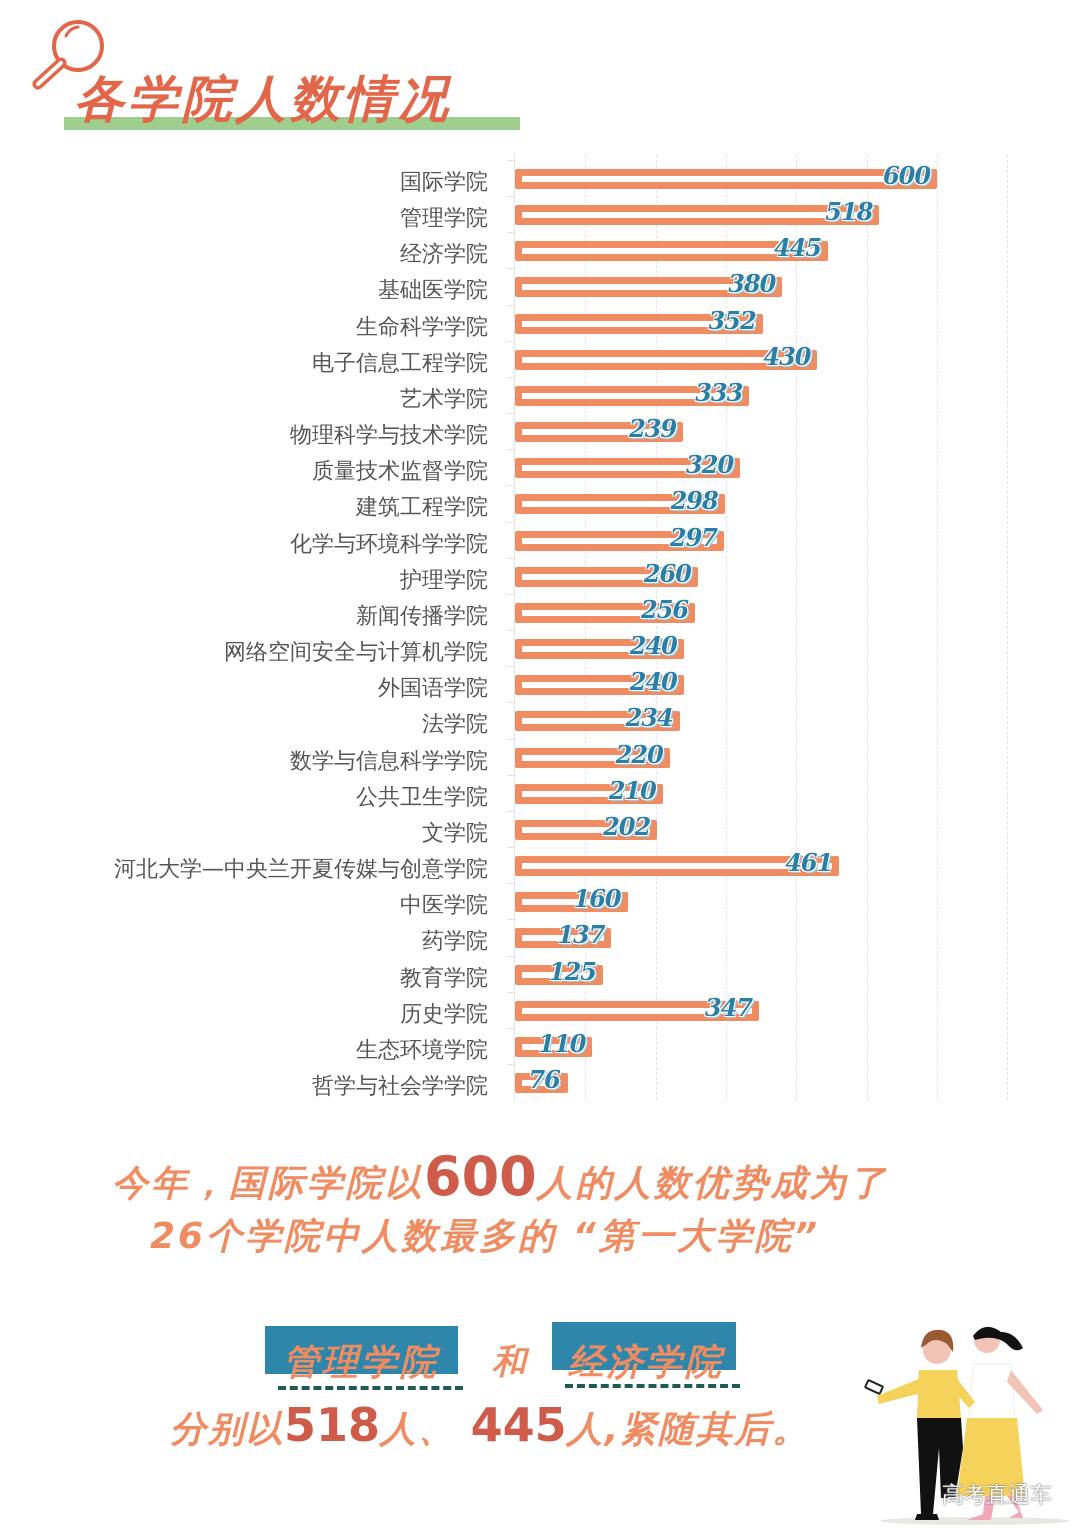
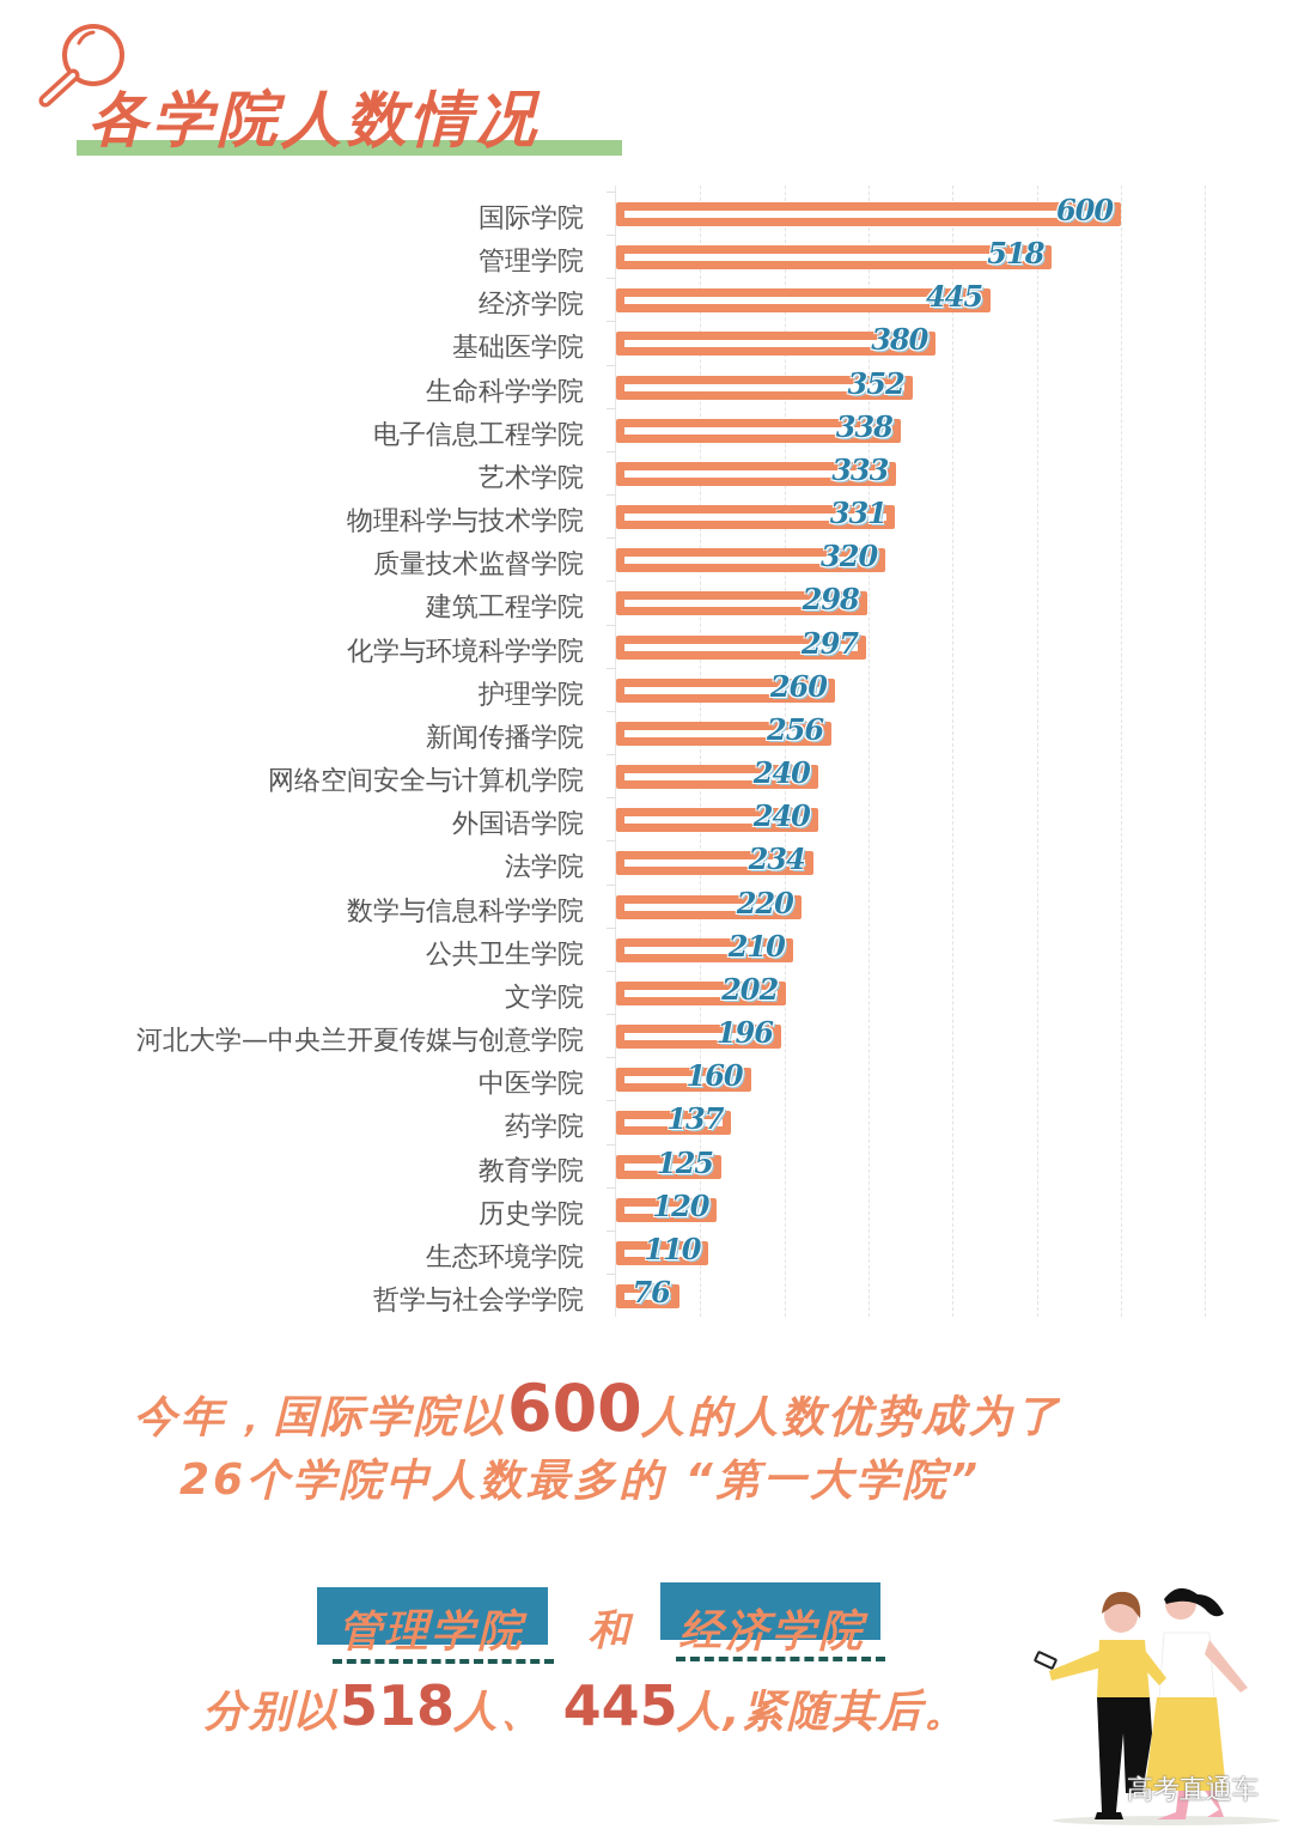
电子信息工程学院: 430 -> 338
物理科学与技术学院: 239 -> 331
河北大学—中央兰开夏传媒与创意学院: 461 -> 196
历史学院: 347 -> 120
